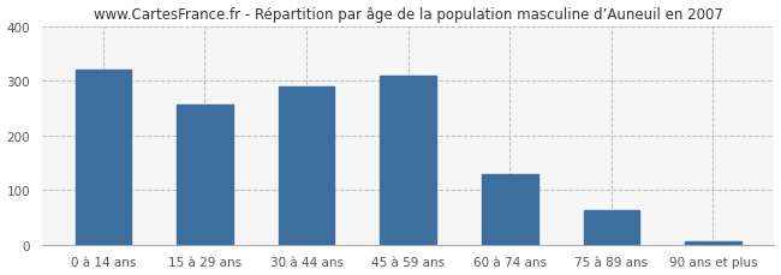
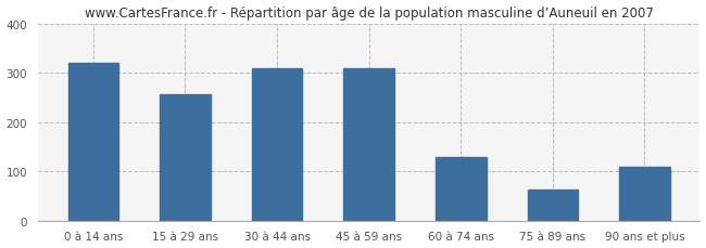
30 à 44 ans: 290 -> 310
90 ans et plus: 5 -> 110
